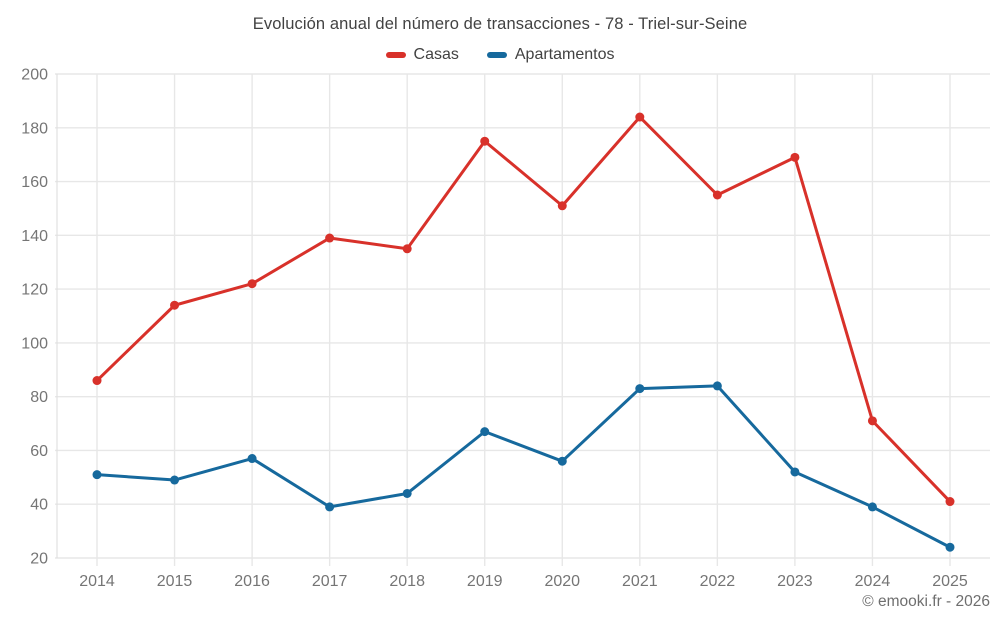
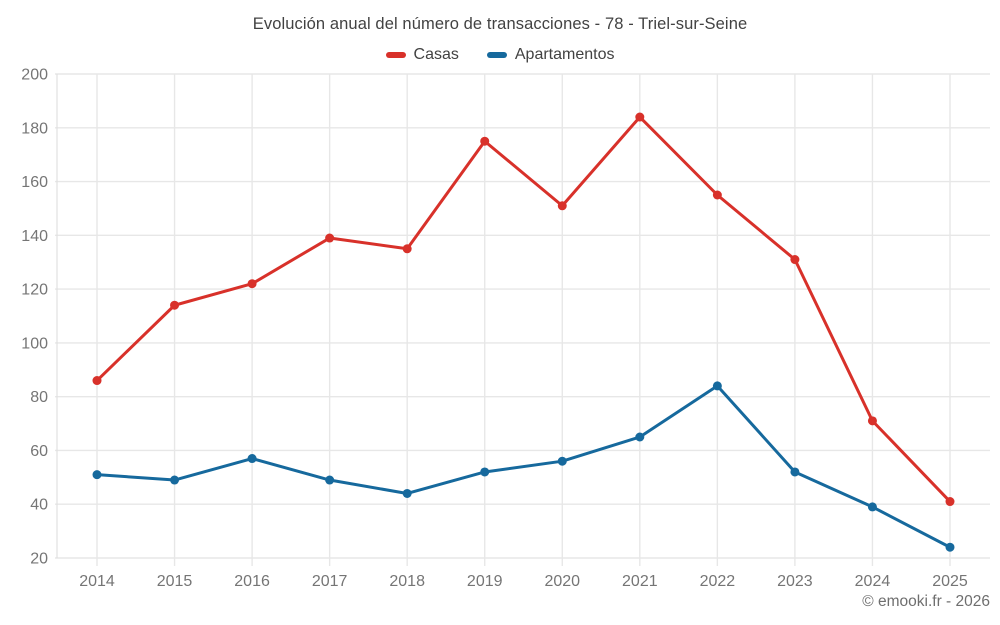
Apartamentos/2017: 39 -> 49
Apartamentos/2019: 67 -> 52
Apartamentos/2021: 83 -> 65
Casas/2023: 169 -> 131
